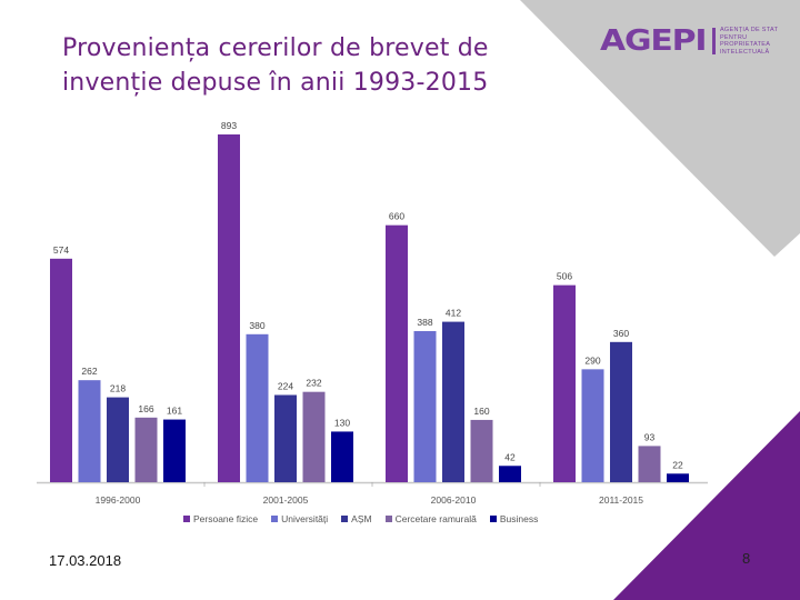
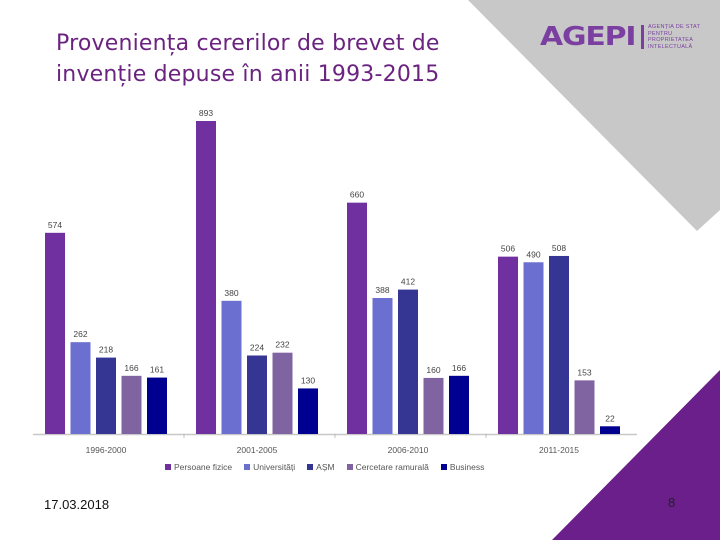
Business/2006-2010: 42 -> 166
Universități/2011-2015: 290 -> 490
AȘM/2011-2015: 360 -> 508
Cercetare ramurală/2011-2015: 93 -> 153
